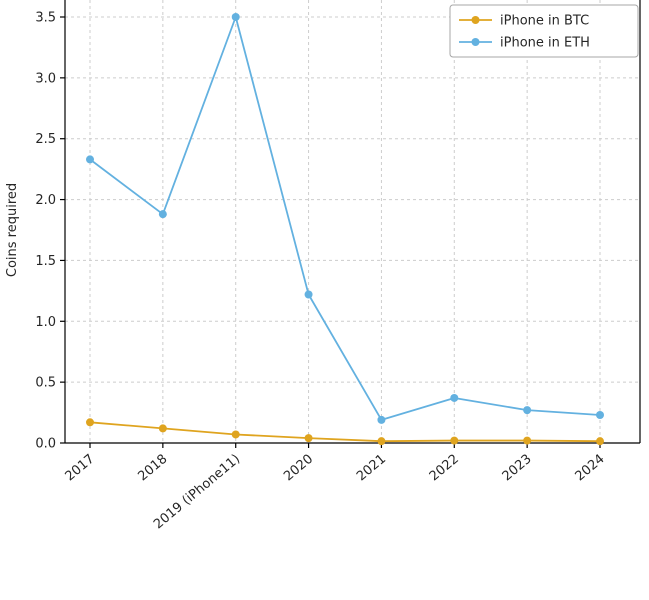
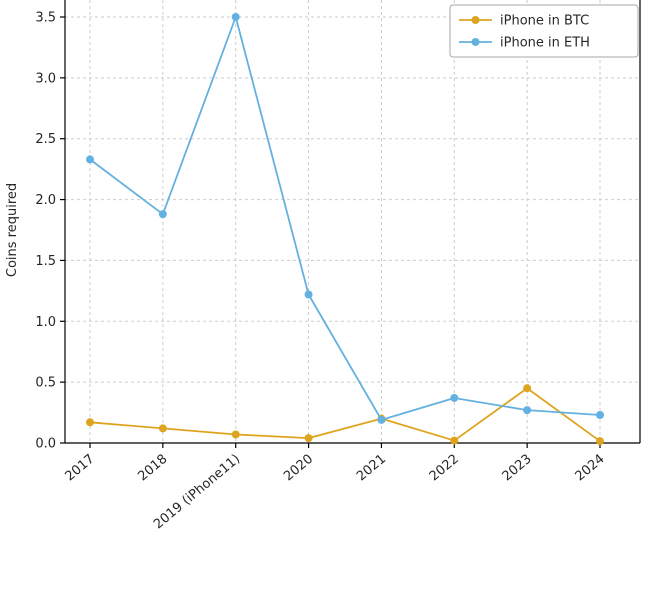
iPhone in BTC/2021: 0.01 -> 0.20
iPhone in BTC/2023: 0.02 -> 0.45
